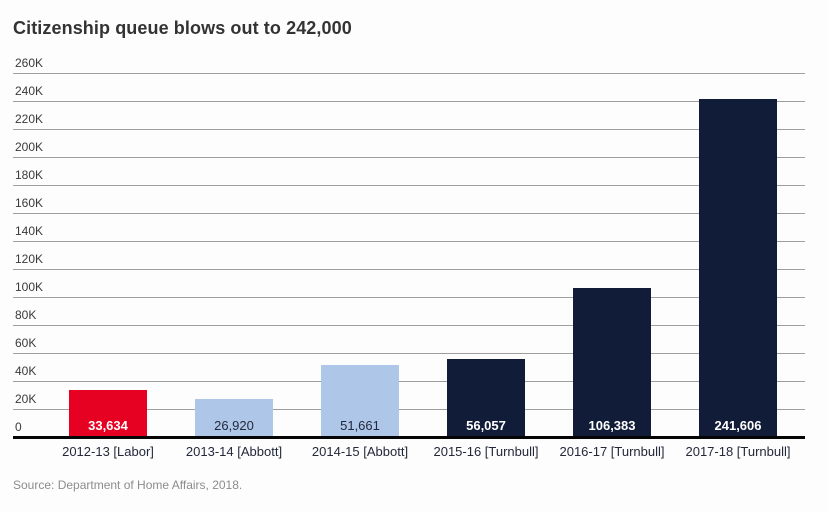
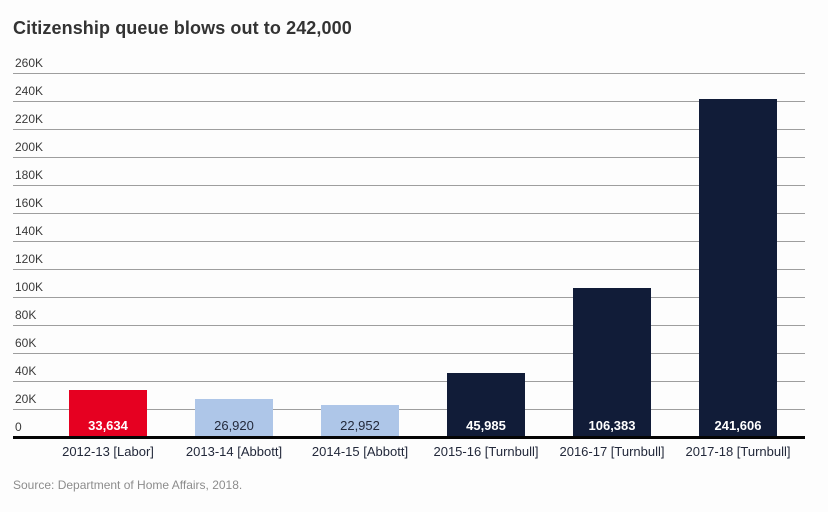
2014-15 [Abbott]: 51,661 -> 22,952
2015-16 [Turnbull]: 56,057 -> 45,985
